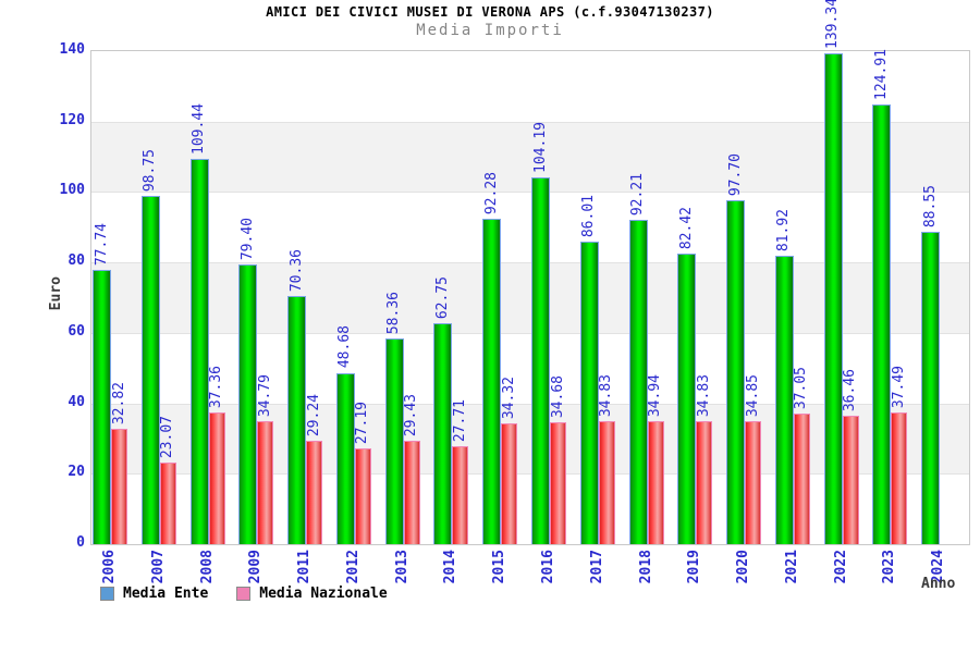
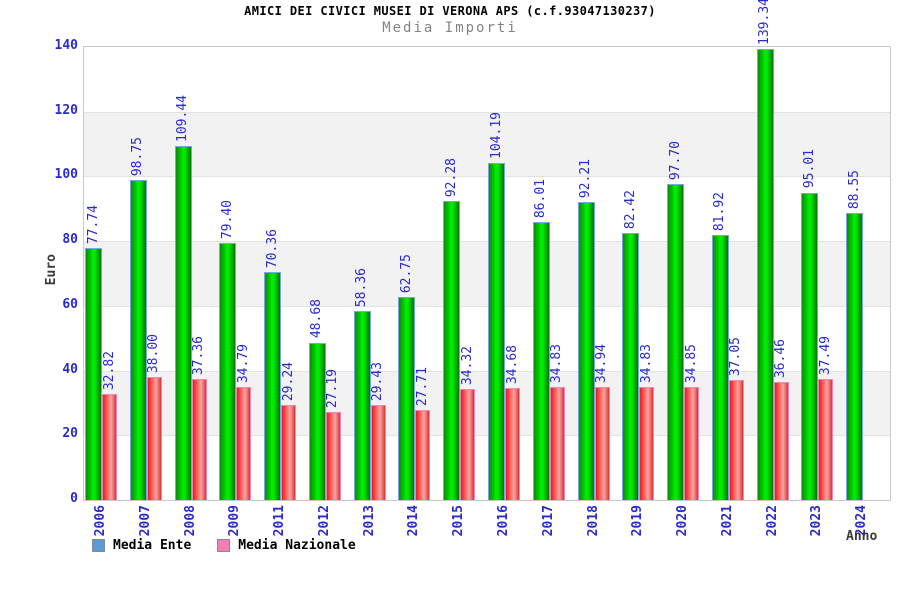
Media Nazionale/2007: 23.07 -> 38.00
Media Ente/2023: 124.91 -> 95.01
